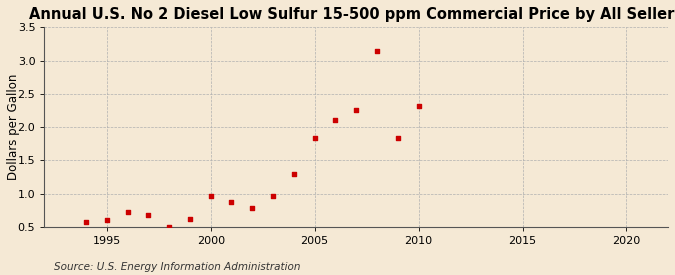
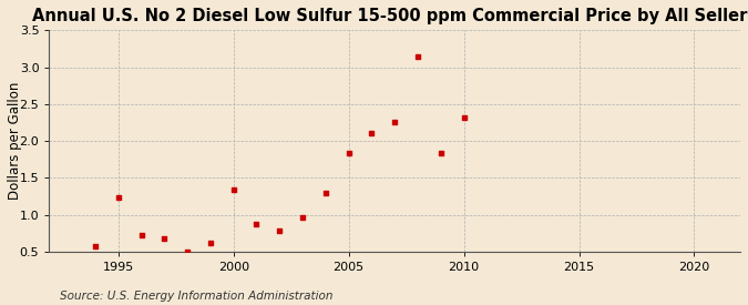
1995: 0.61 -> 1.24
2000: 0.97 -> 1.34
